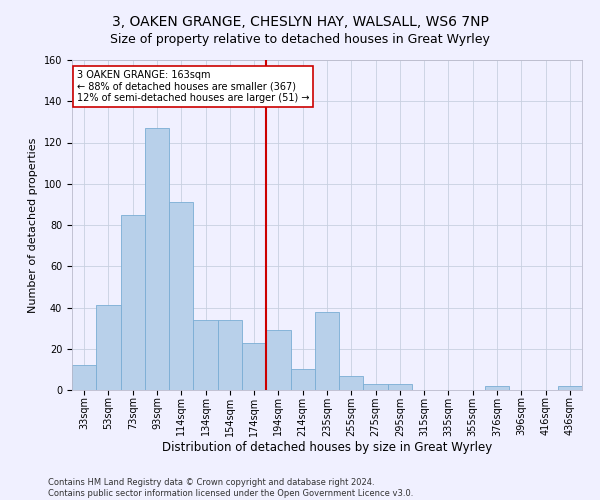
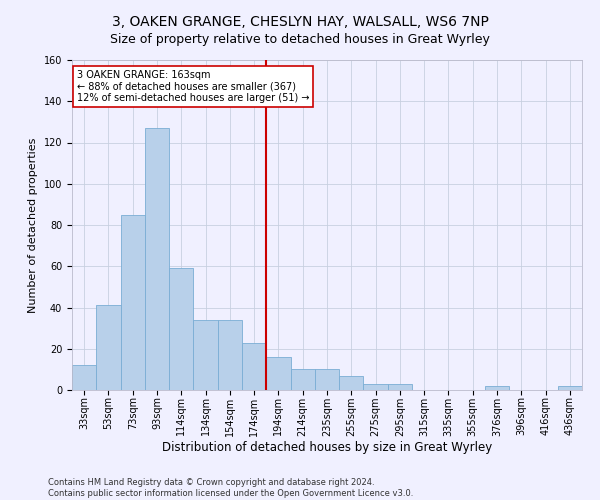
114sqm: 91 -> 59
194sqm: 29 -> 16
235sqm: 38 -> 10
